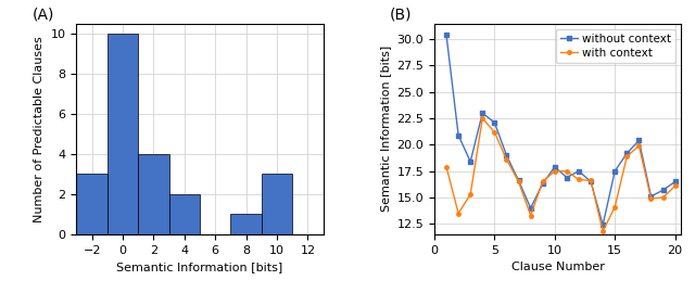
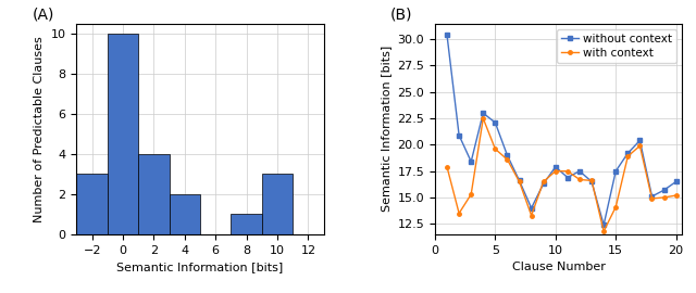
with context/5: 21.2 -> 19.6
with context/20: 16.1 -> 15.2
